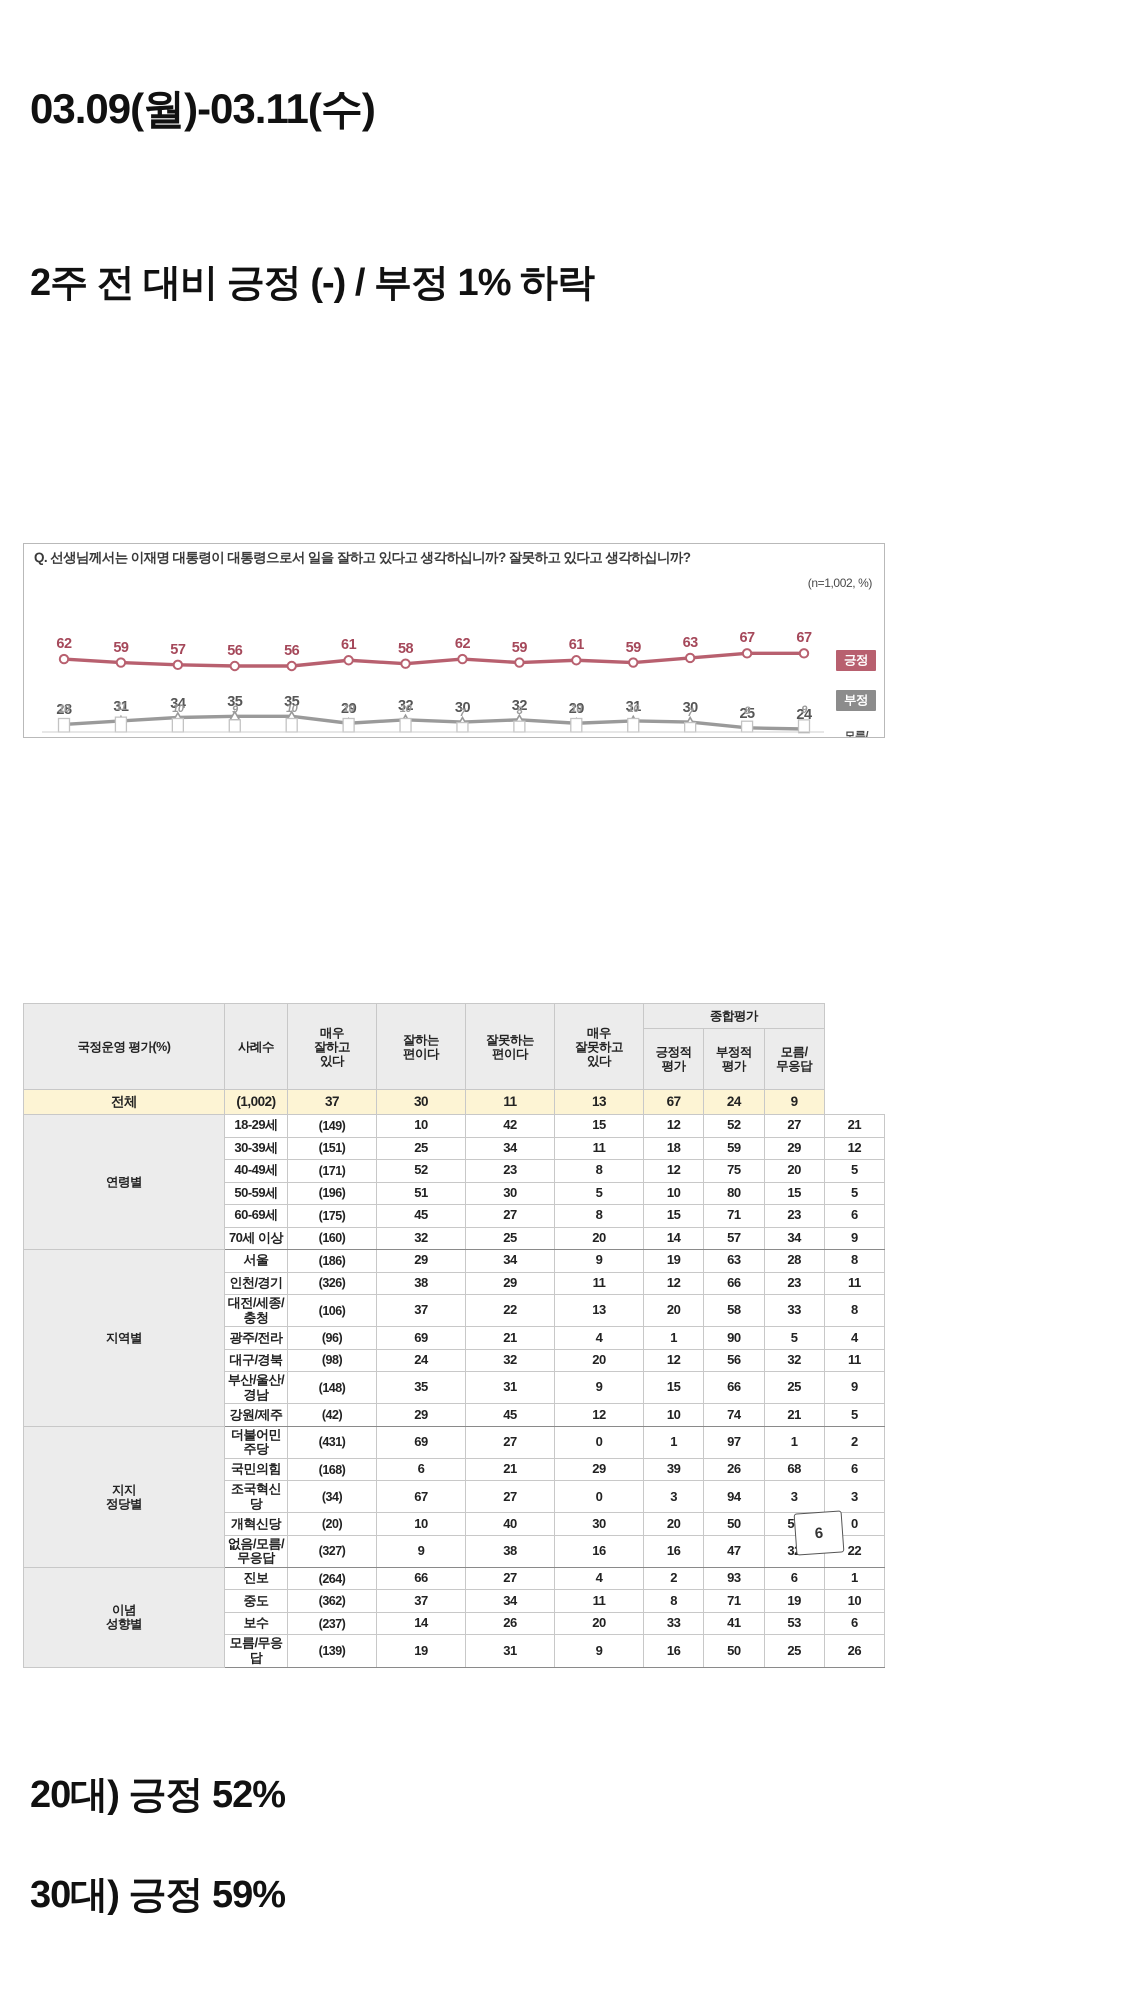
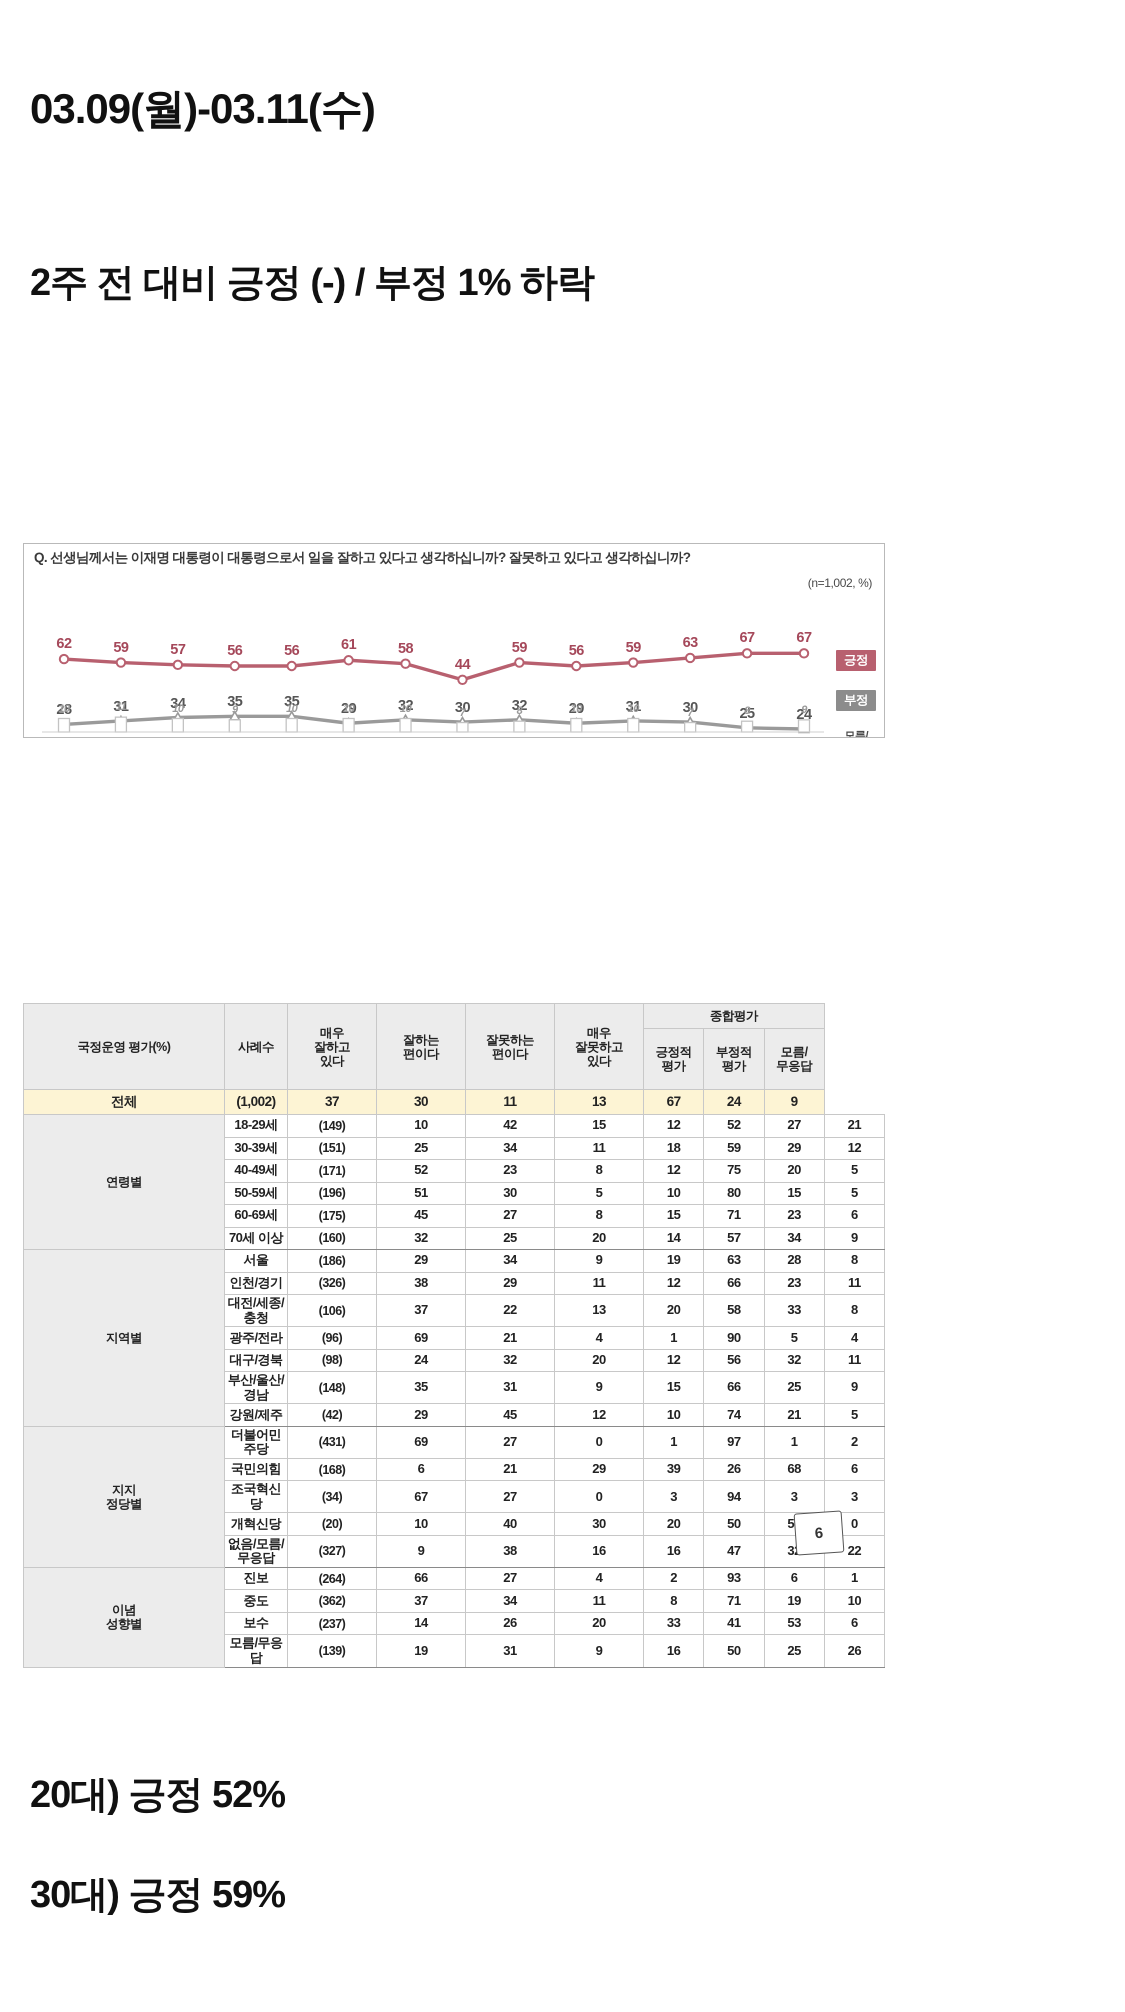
긍정/12월 2주: 62 -> 44
긍정/1월 2주: 61 -> 56
